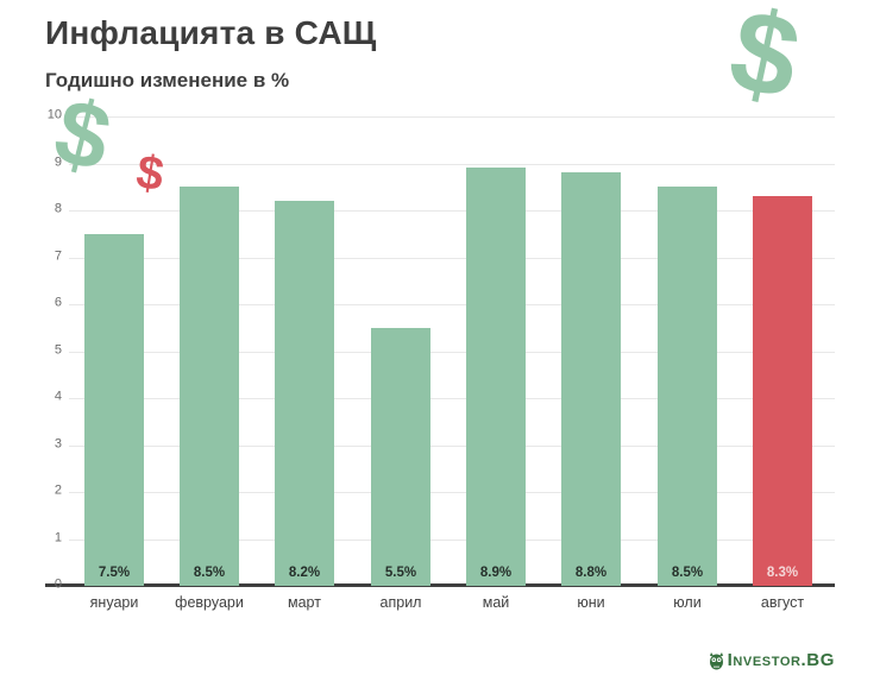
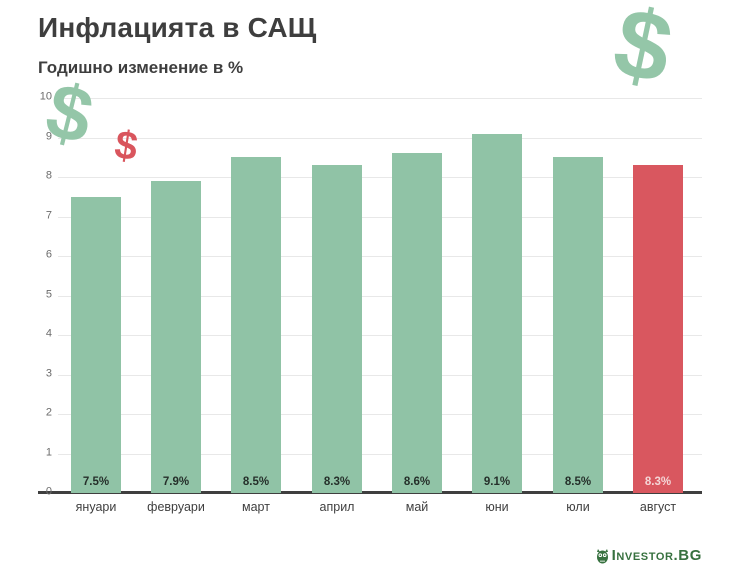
февруари: 8.5% -> 7.9%
март: 8.2% -> 8.5%
април: 5.5% -> 8.3%
май: 8.9% -> 8.6%
юни: 8.8% -> 9.1%
